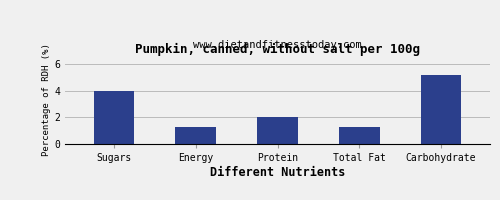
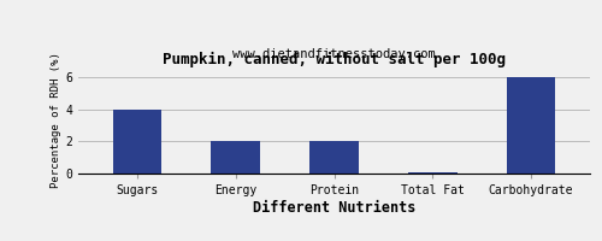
Energy: 1.3 -> 2.0
Total Fat: 1.3 -> 0.1
Carbohydrate: 5.2 -> 6.0
